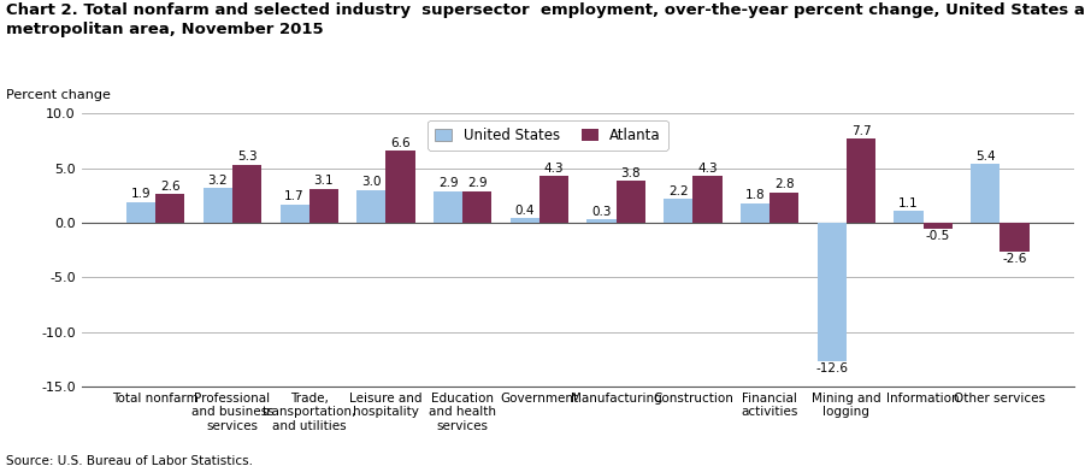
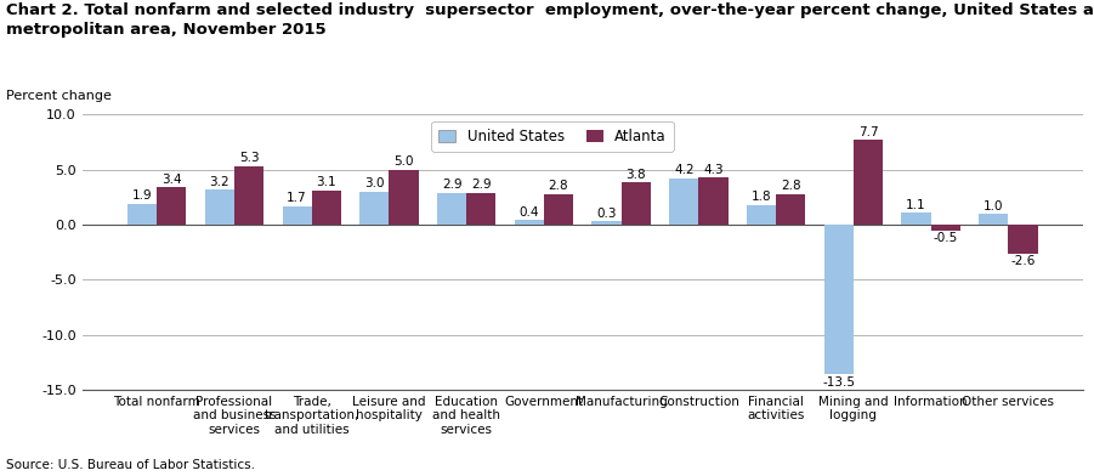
Atlanta/Total nonfarm: 2.6 -> 3.4
Atlanta/Leisure and hospitality: 6.6 -> 5.0
Atlanta/Government: 4.3 -> 2.8
United States/Construction: 2.2 -> 4.2
United States/Mining and logging: -12.6 -> -13.5
United States/Other services: 5.4 -> 1.0
